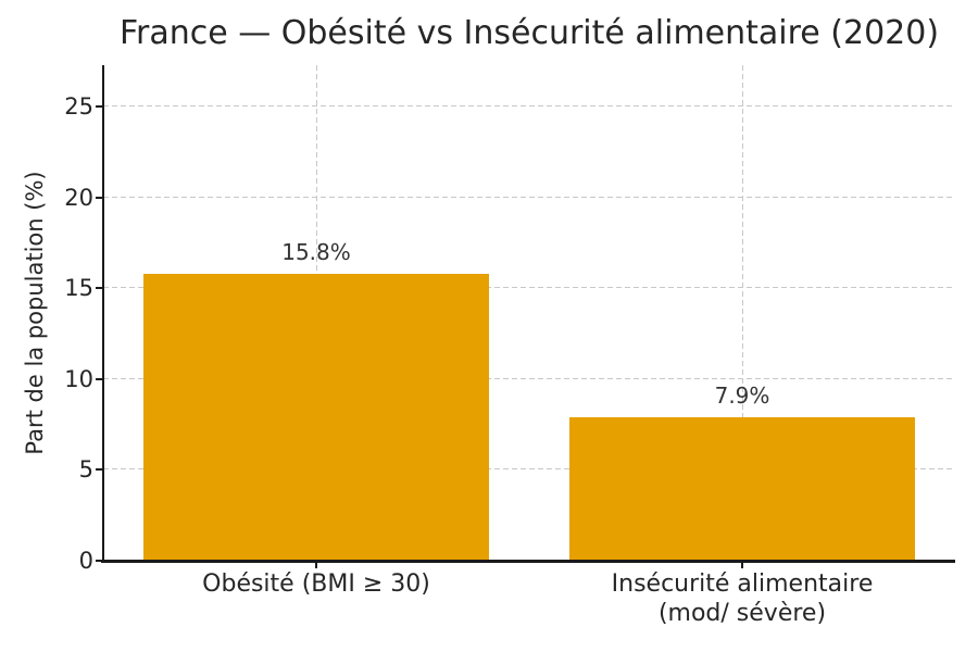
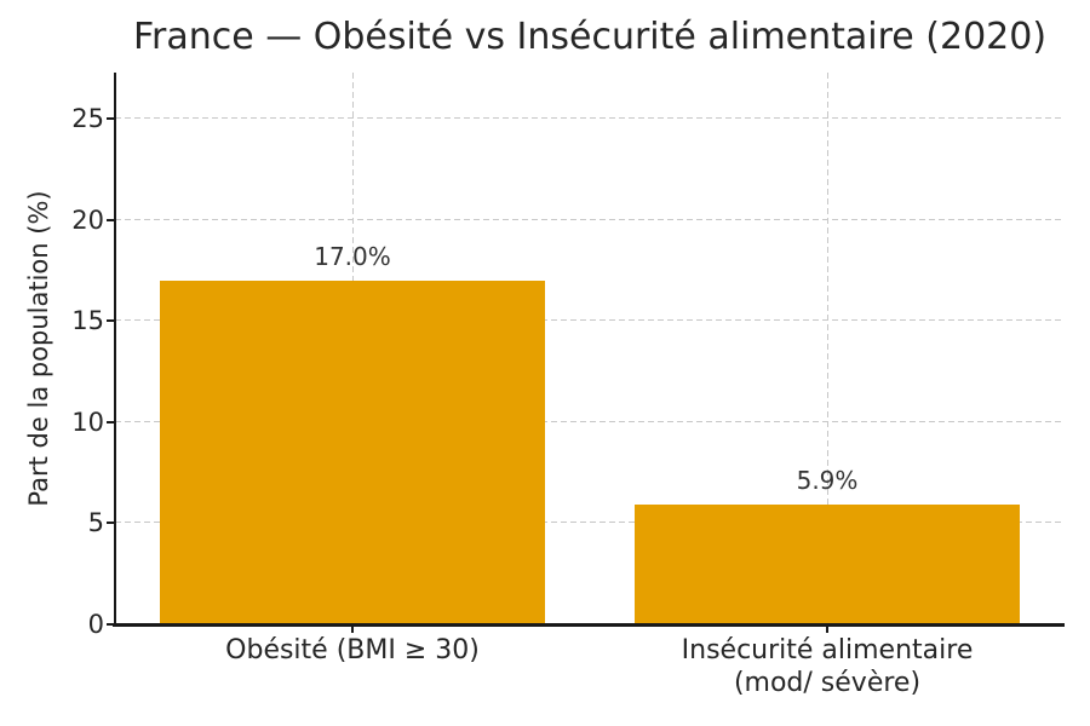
Obésité (BMI ≥ 30): 15.8% -> 17.0%
Insécurité alimentaire (mod/ sévère): 7.9% -> 5.9%
